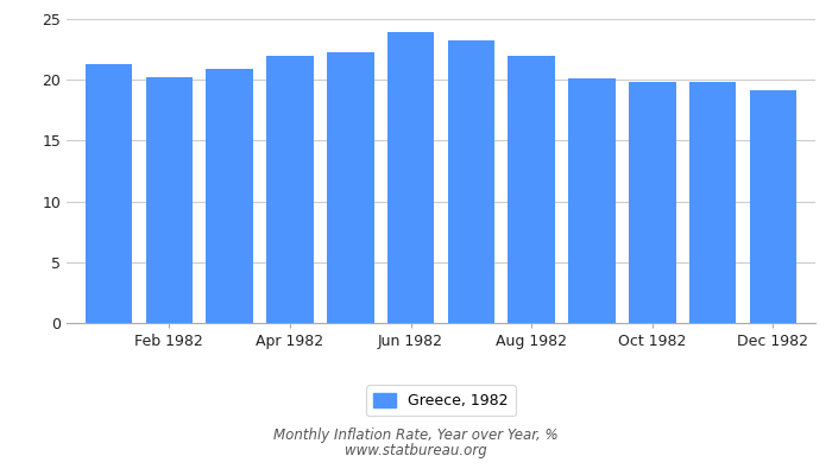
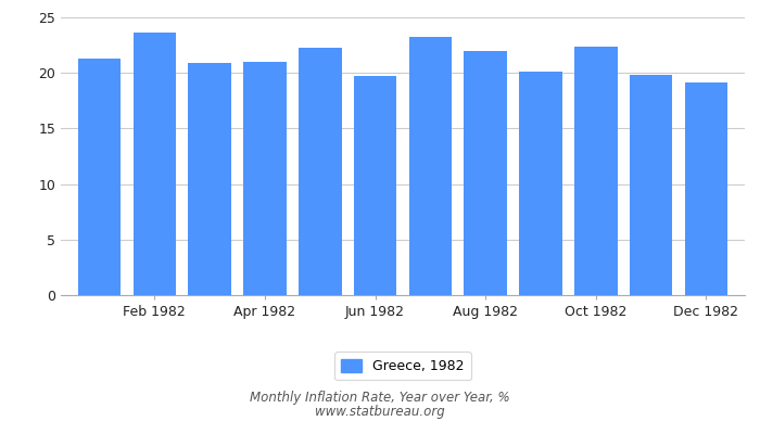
Feb 1982: 20.2 -> 23.6
Apr 1982: 22.0 -> 21.0
Jun 1982: 23.9 -> 19.7
Oct 1982: 19.8 -> 22.4
